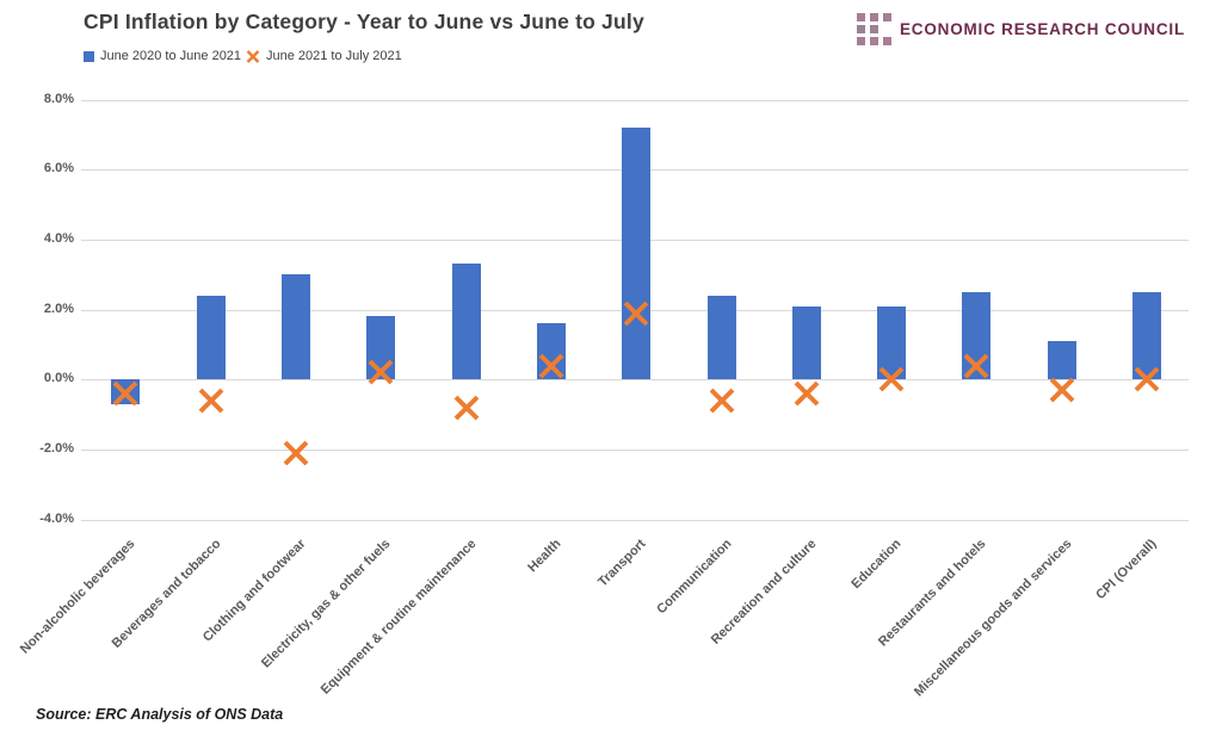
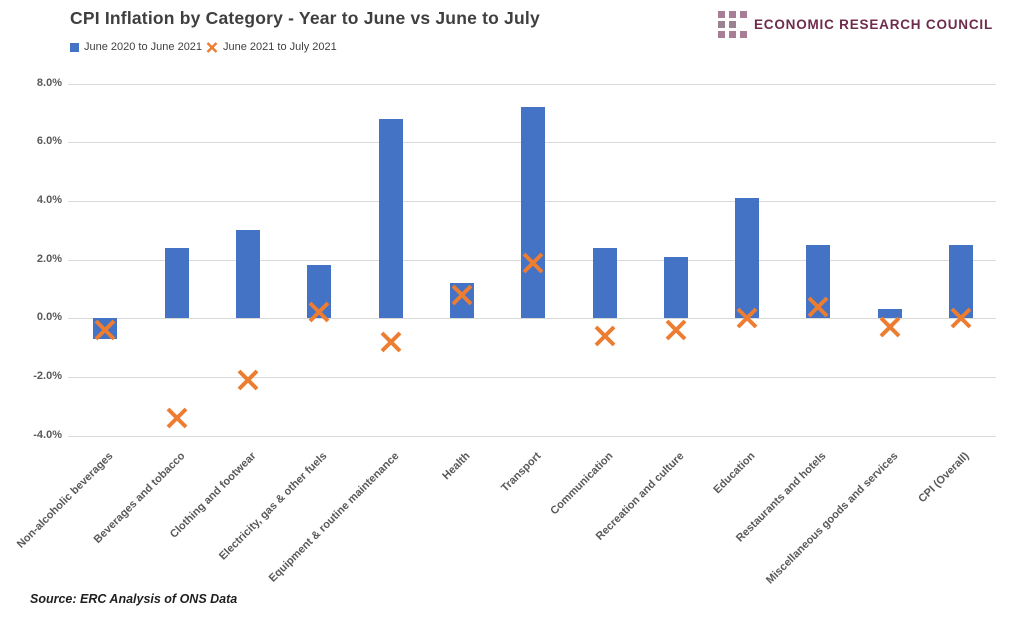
June 2021 to July 2021/Beverages and tobacco: -0.6% -> -3.4%
June 2020 to June 2021/Equipment & routine maintenance: 3.3% -> 6.8%
June 2020 to June 2021/Health: 1.6% -> 1.2%
June 2021 to July 2021/Health: 0.4% -> 0.8%
June 2020 to June 2021/Education: 2.1% -> 4.1%
June 2020 to June 2021/Miscellaneous goods and services: 1.1% -> 0.3%
